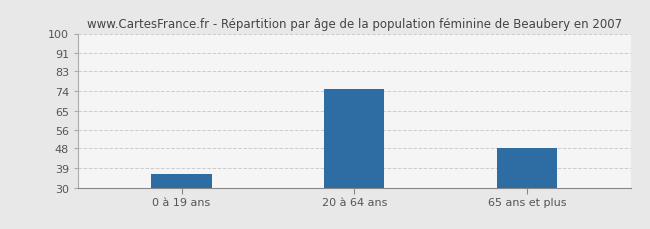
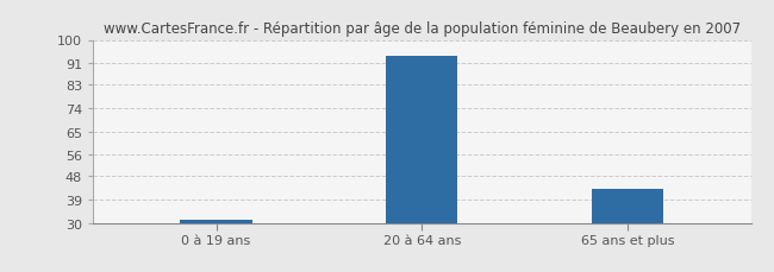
0 à 19 ans: 36 -> 31
20 à 64 ans: 75 -> 94
65 ans et plus: 48 -> 43
